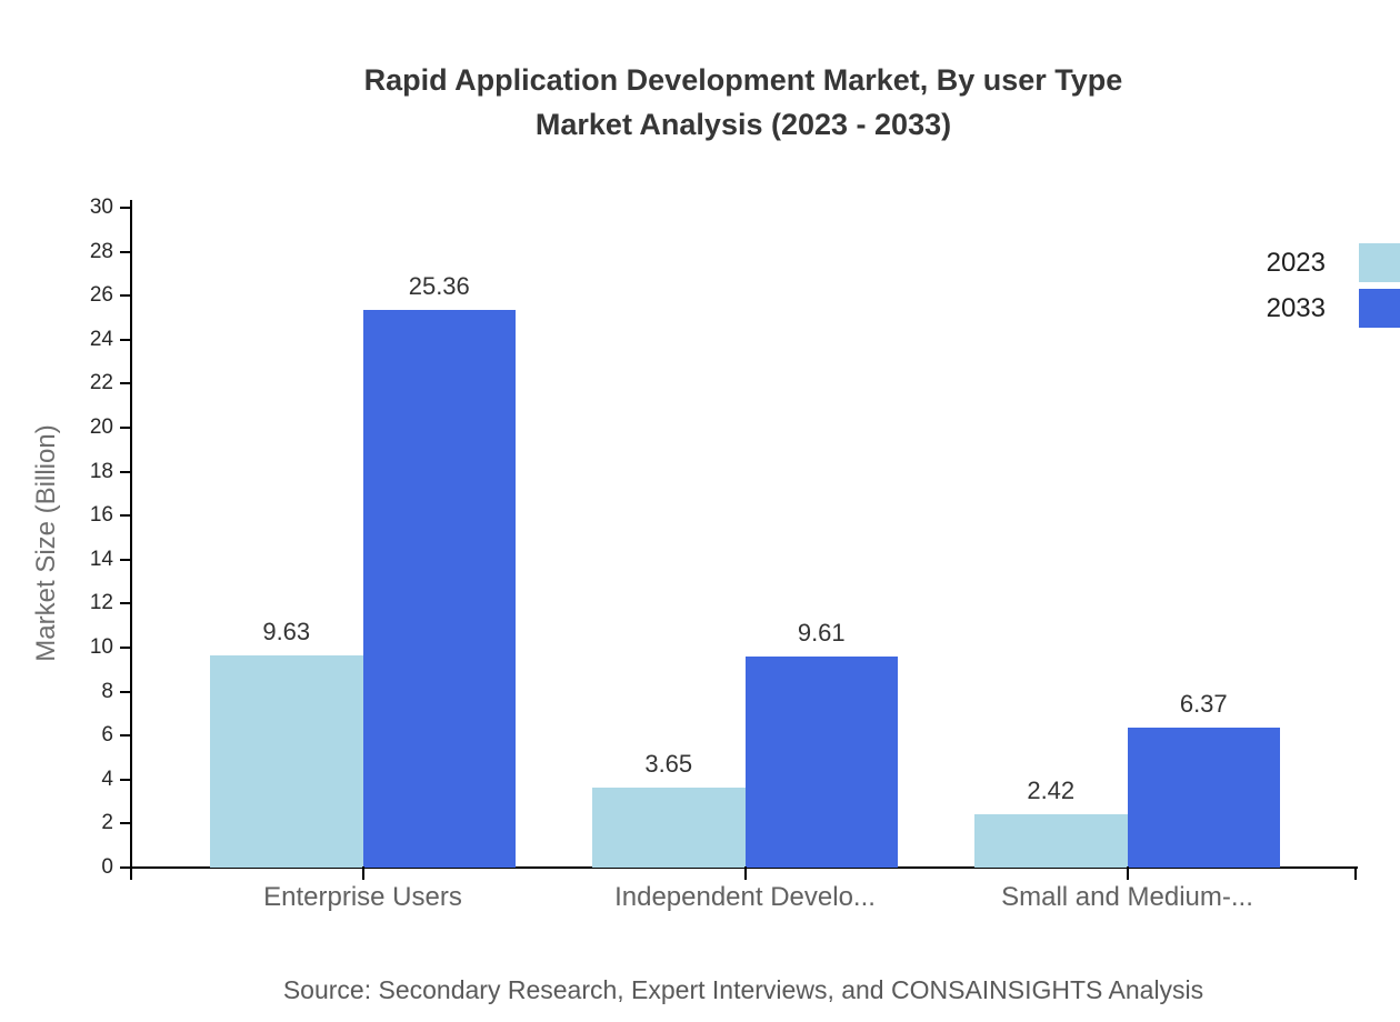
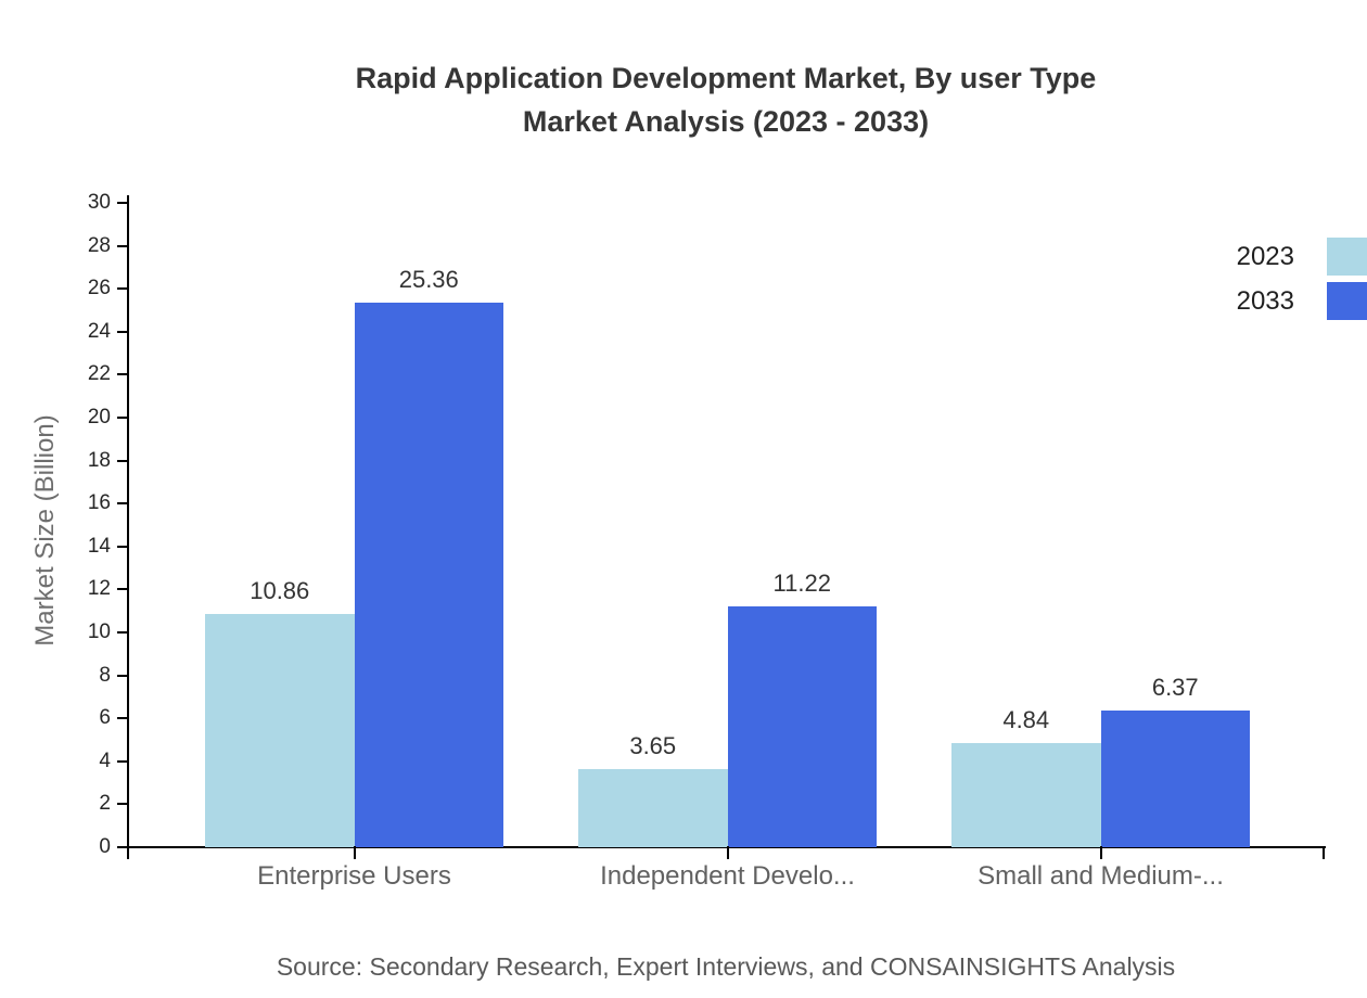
2023/Enterprise Users: 9.63 -> 10.86
2033/Independent Develo...: 9.61 -> 11.22
2023/Small and Medium-...: 2.42 -> 4.84
